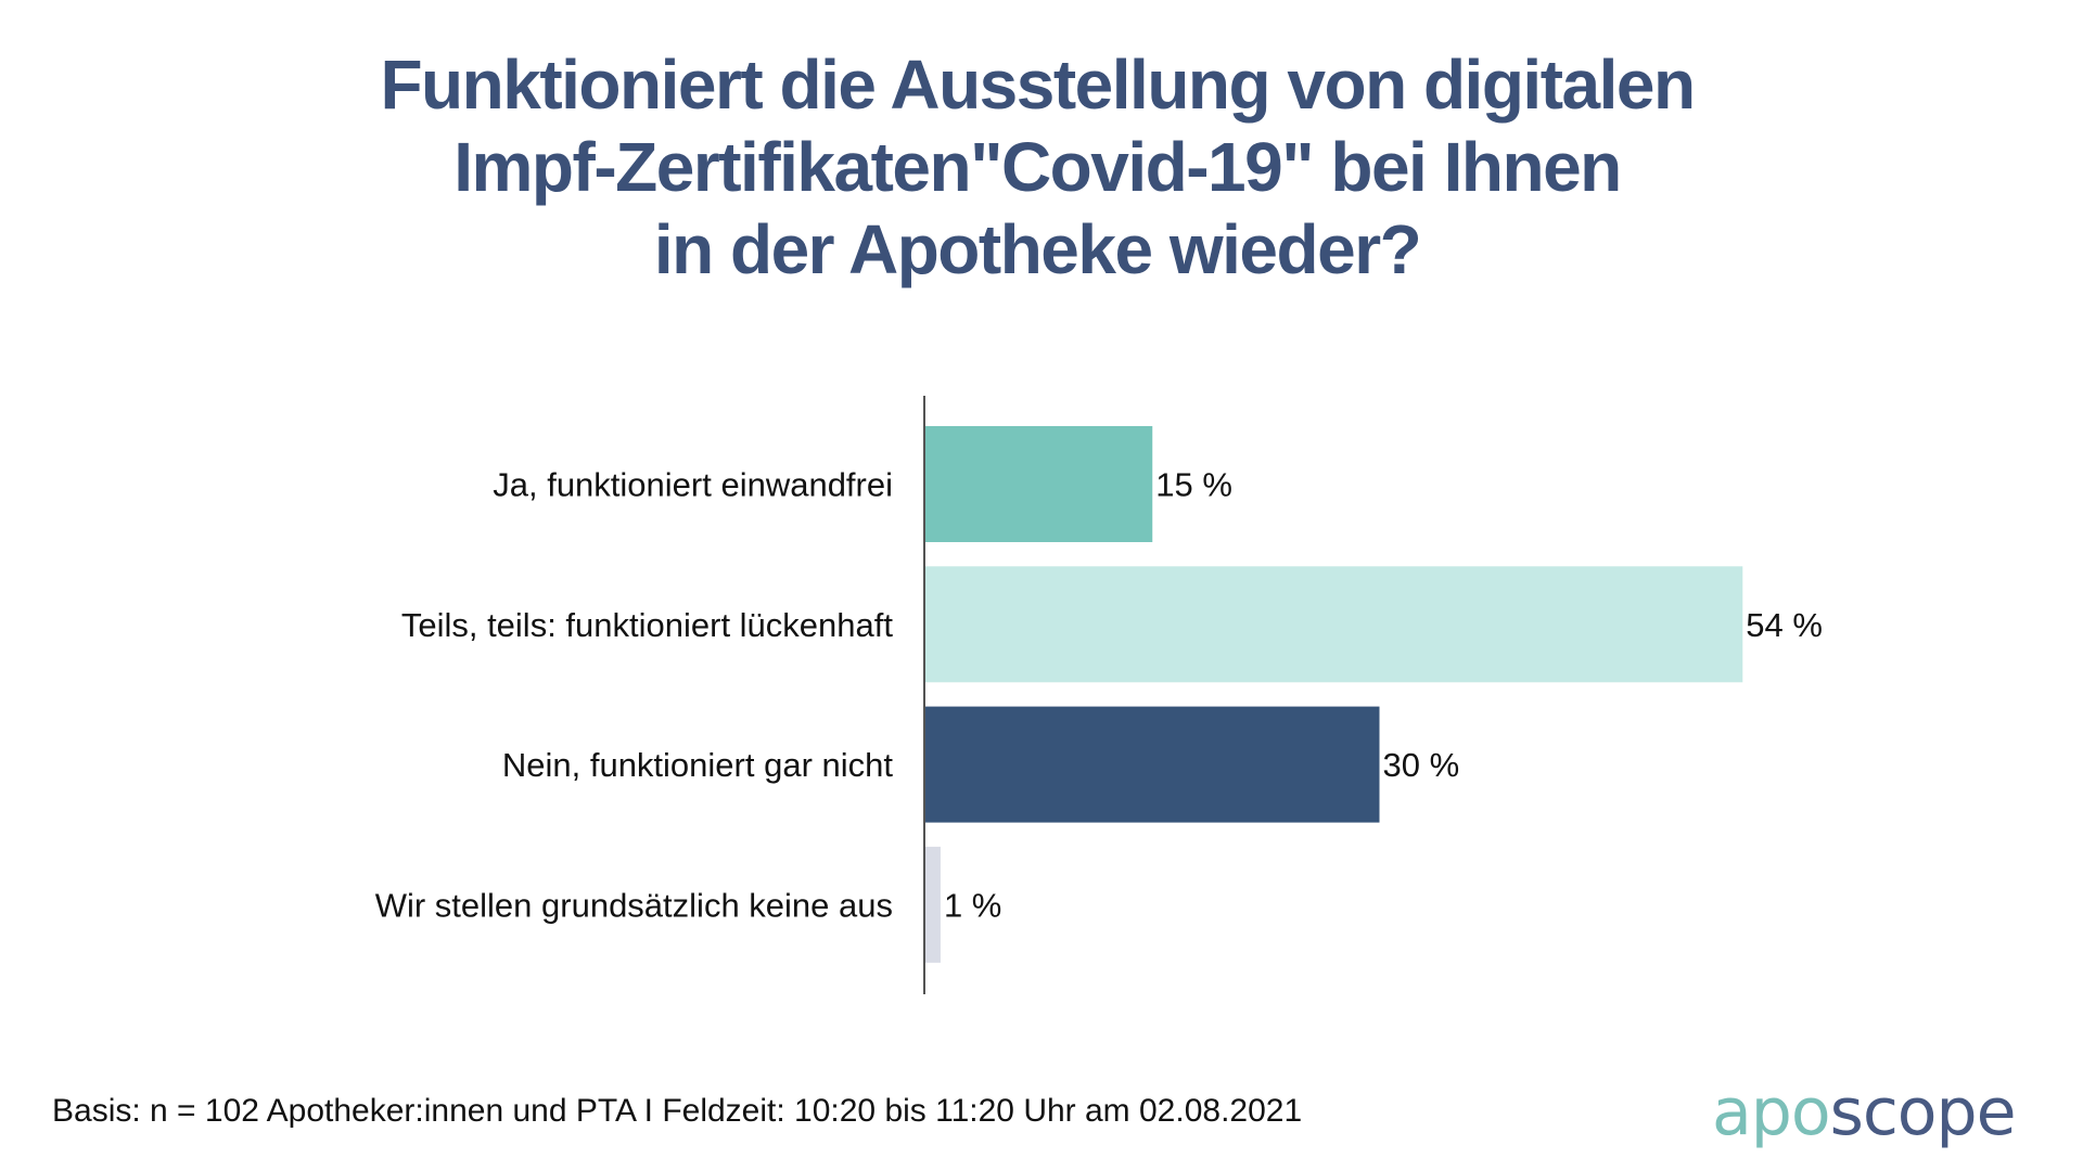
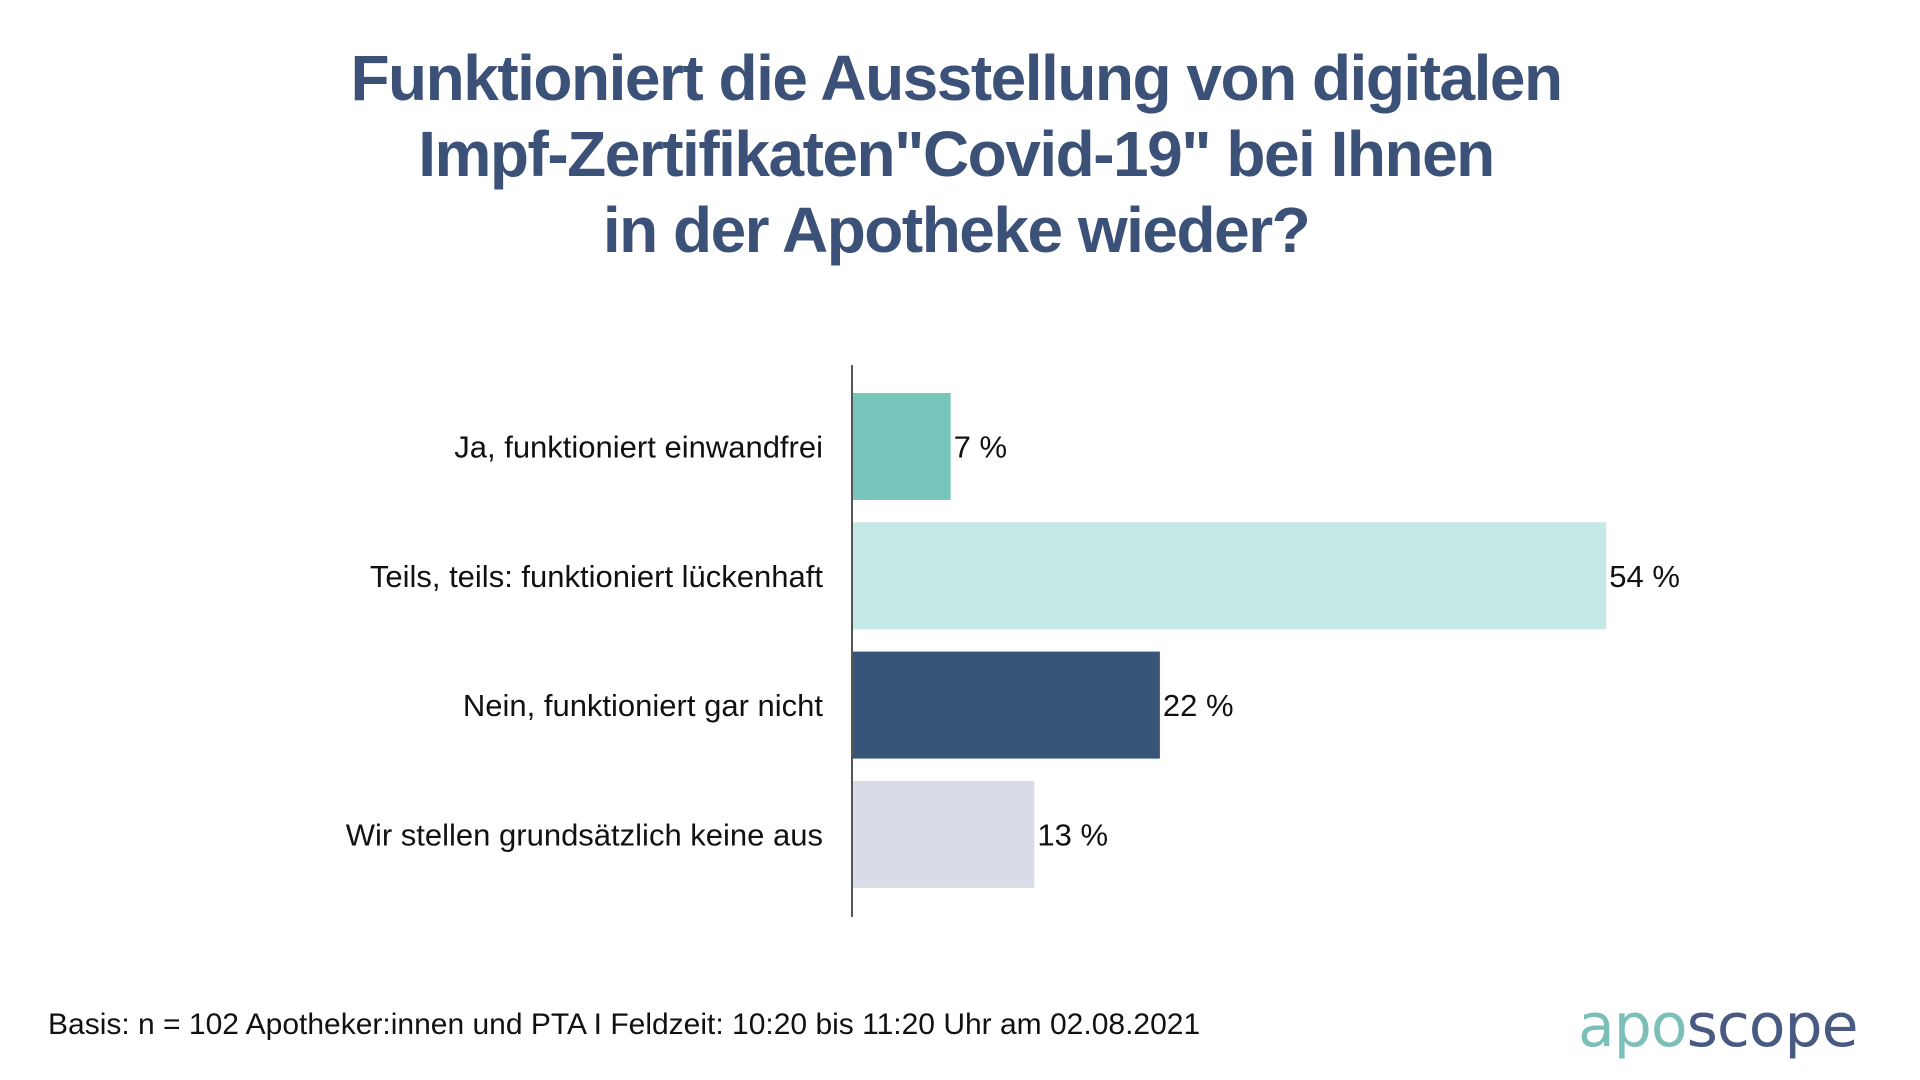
Ja, funktioniert einwandfrei: 15 -> 7
Nein, funktioniert gar nicht: 30 -> 22
Wir stellen grundsätzlich keine aus: 1 -> 13
